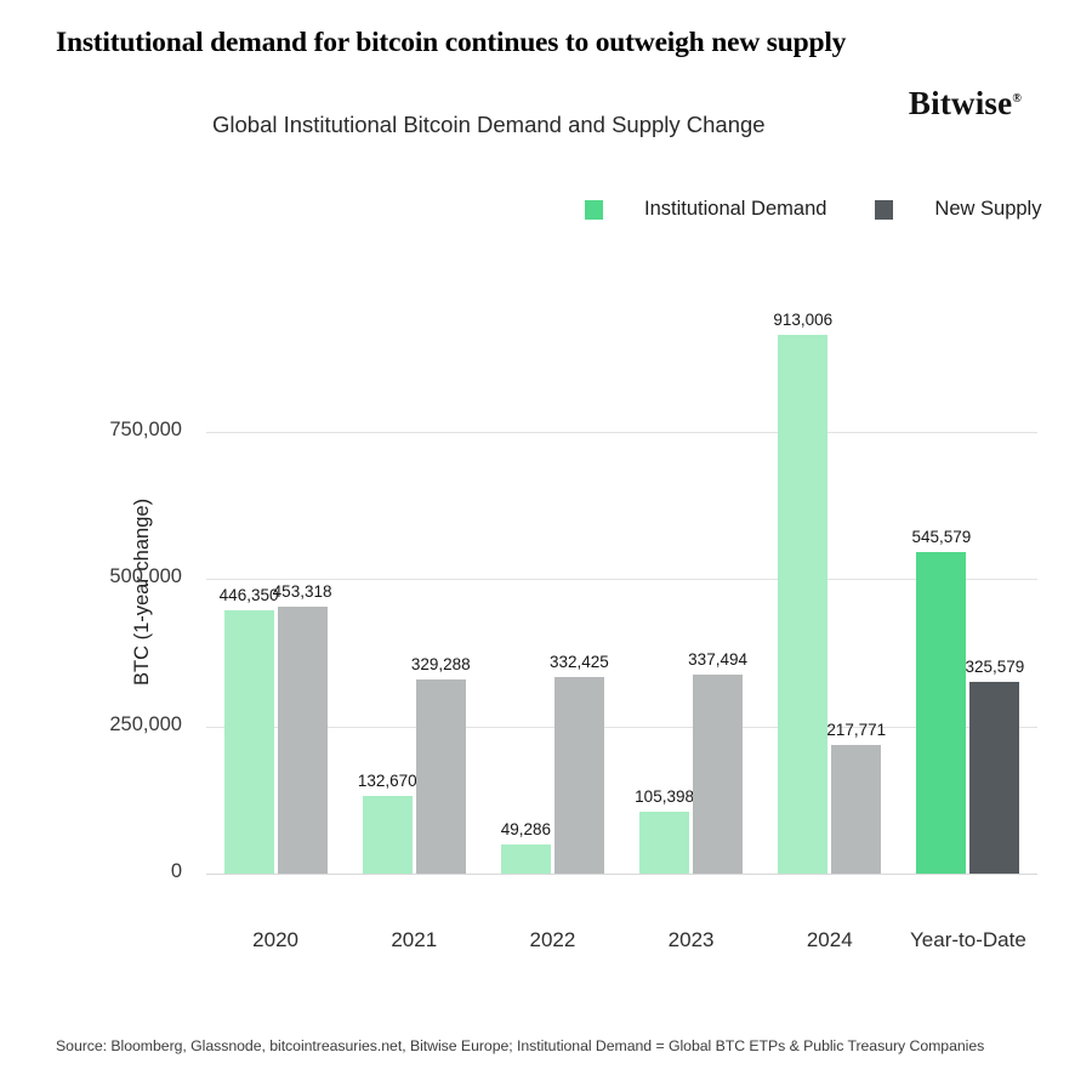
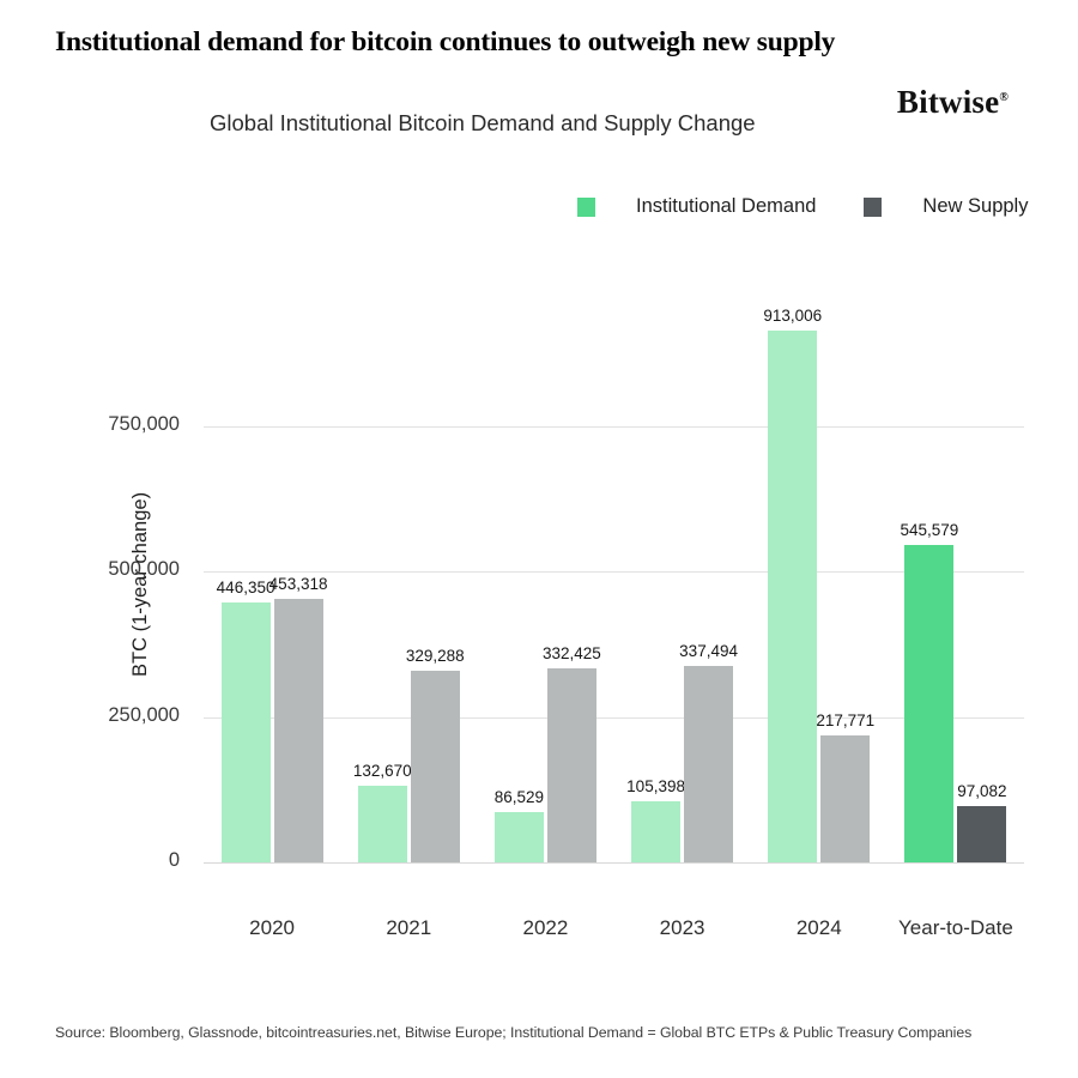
Institutional Demand/2022: 49,286 -> 86,529
New Supply/Year-to-Date: 325,579 -> 97,082
